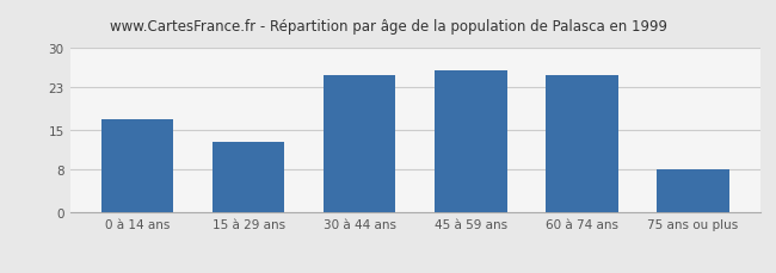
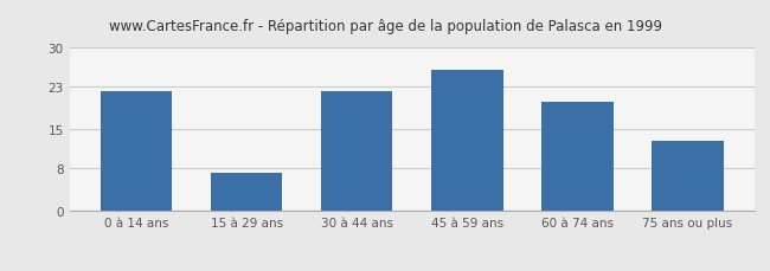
0 à 14 ans: 17 -> 22
15 à 29 ans: 13 -> 7
30 à 44 ans: 25 -> 22
60 à 74 ans: 25 -> 20
75 ans ou plus: 8 -> 13
